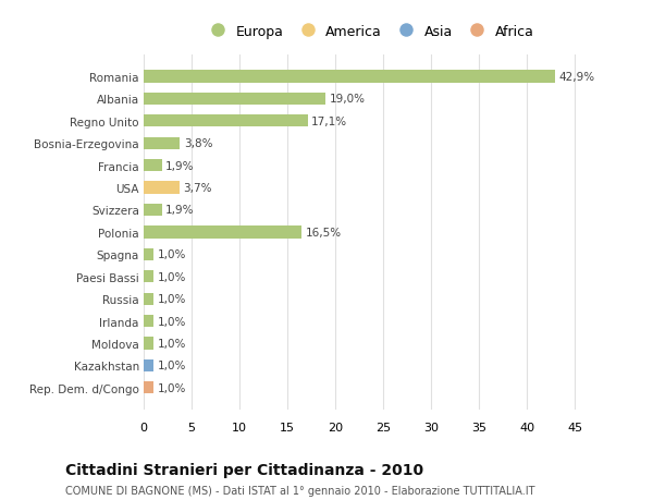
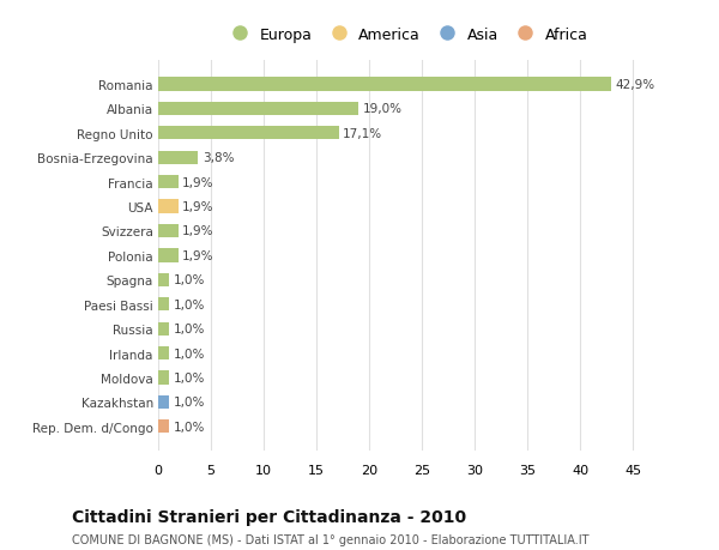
USA: 3,7% -> 1,9%
Polonia: 16,5% -> 1,9%
